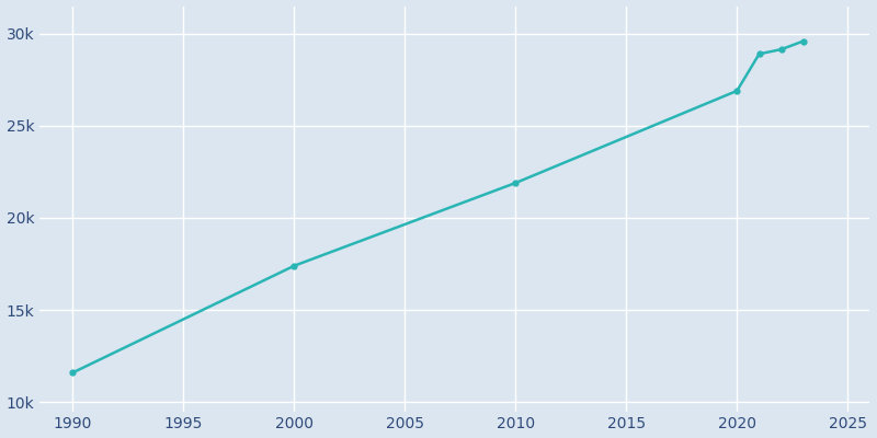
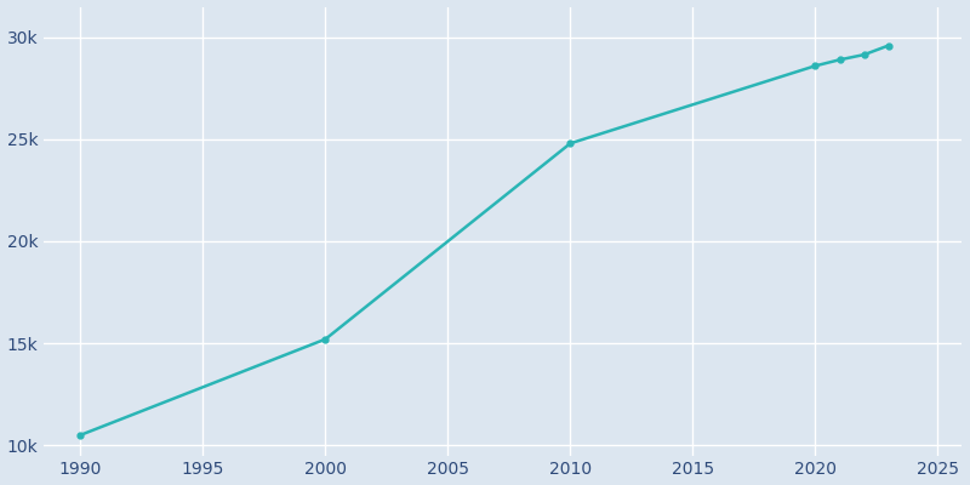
1990: 11.6k -> 10.5k
2000: 17.4k -> 15.2k
2010: 21.9k -> 24.8k
2020: 26.9k -> 28.6k
